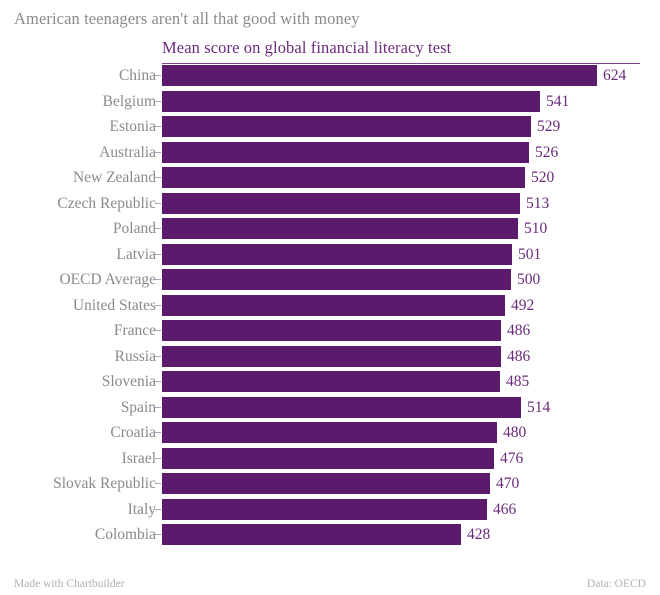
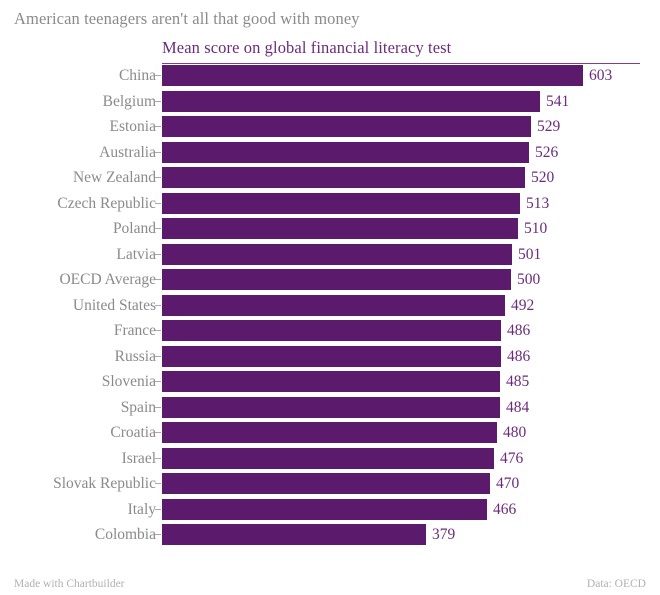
China: 624 -> 603
Spain: 514 -> 484
Colombia: 428 -> 379
